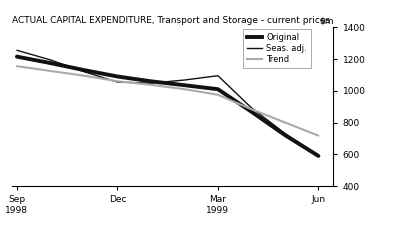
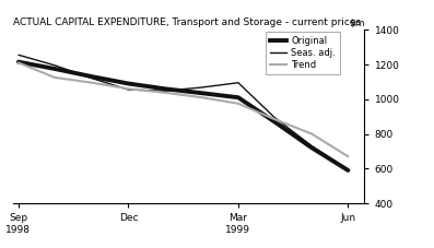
Trend/Sep 1998: 1160 -> 1210
Trend/Jun: 720 -> 670
